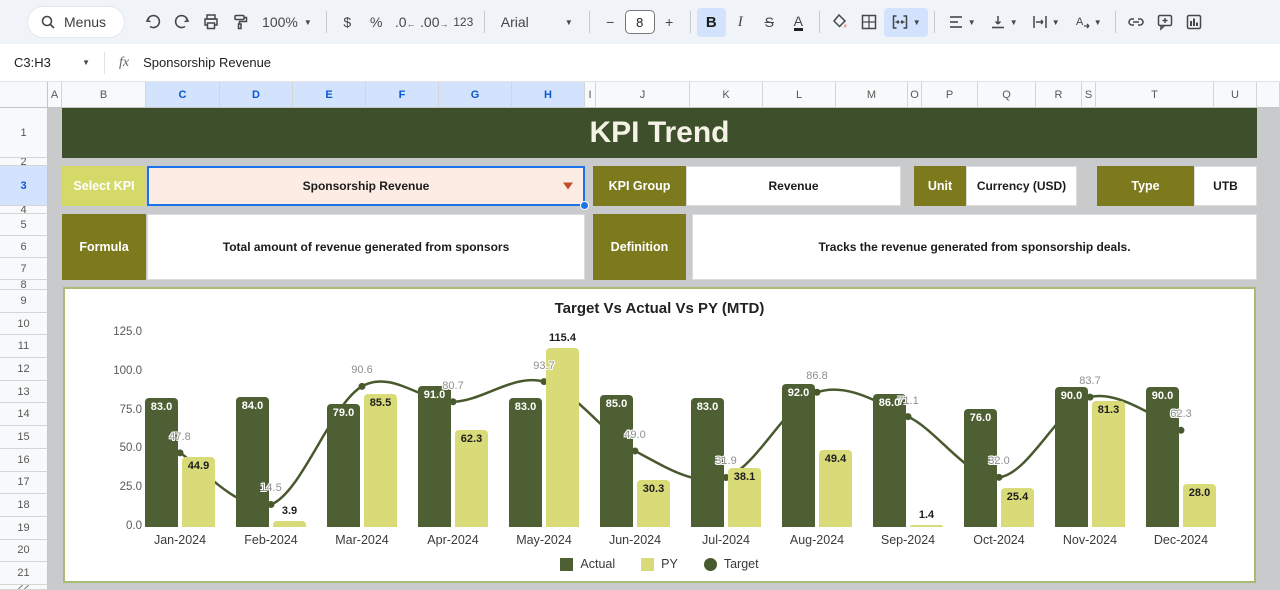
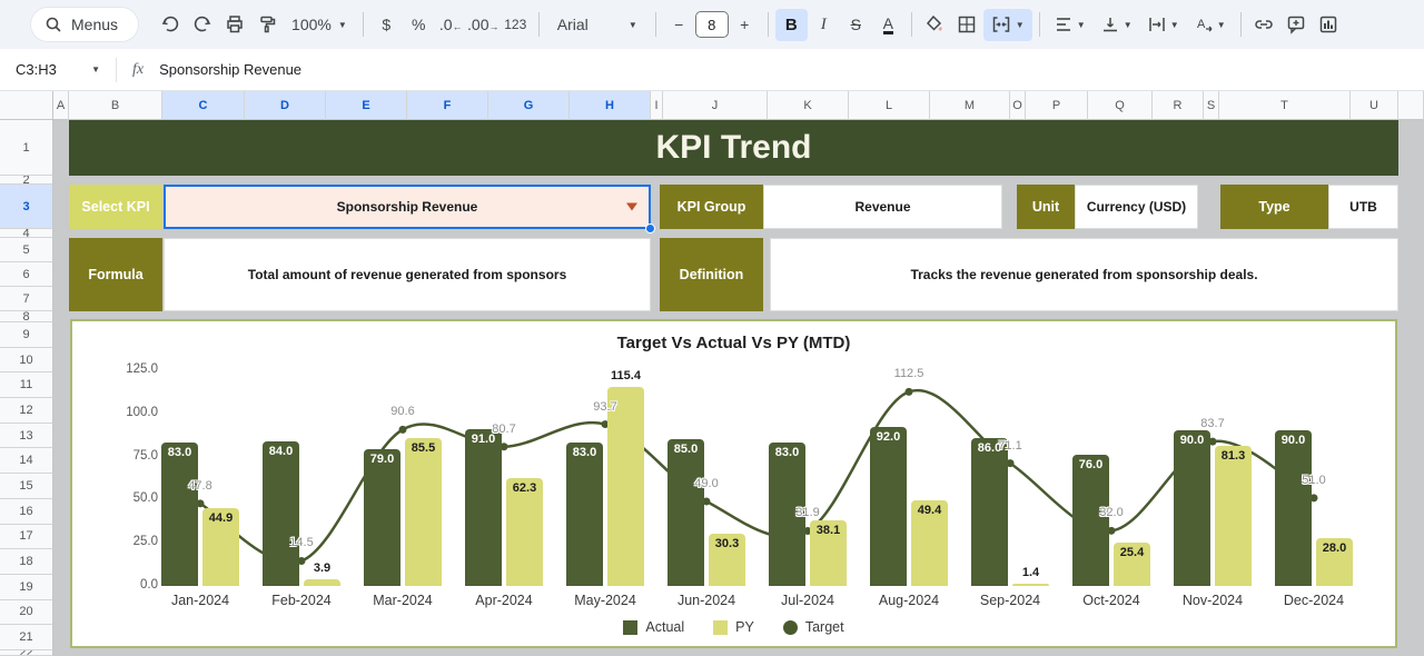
Target/Aug-2024: 86.8 -> 112.5
Target/Dec-2024: 62.3 -> 51.0
